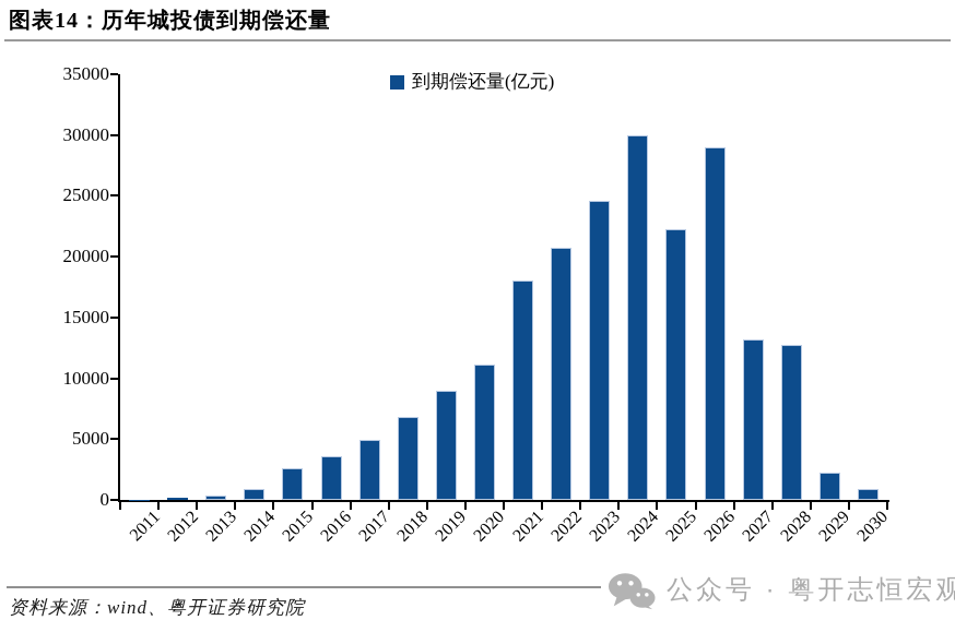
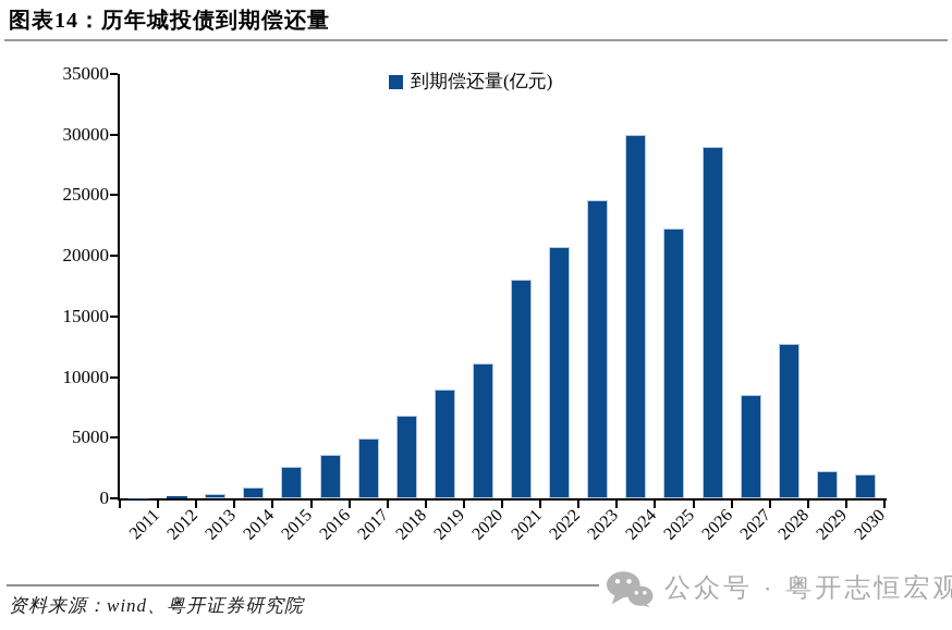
2027: 13200 -> 8500
2030: 900 -> 2000
